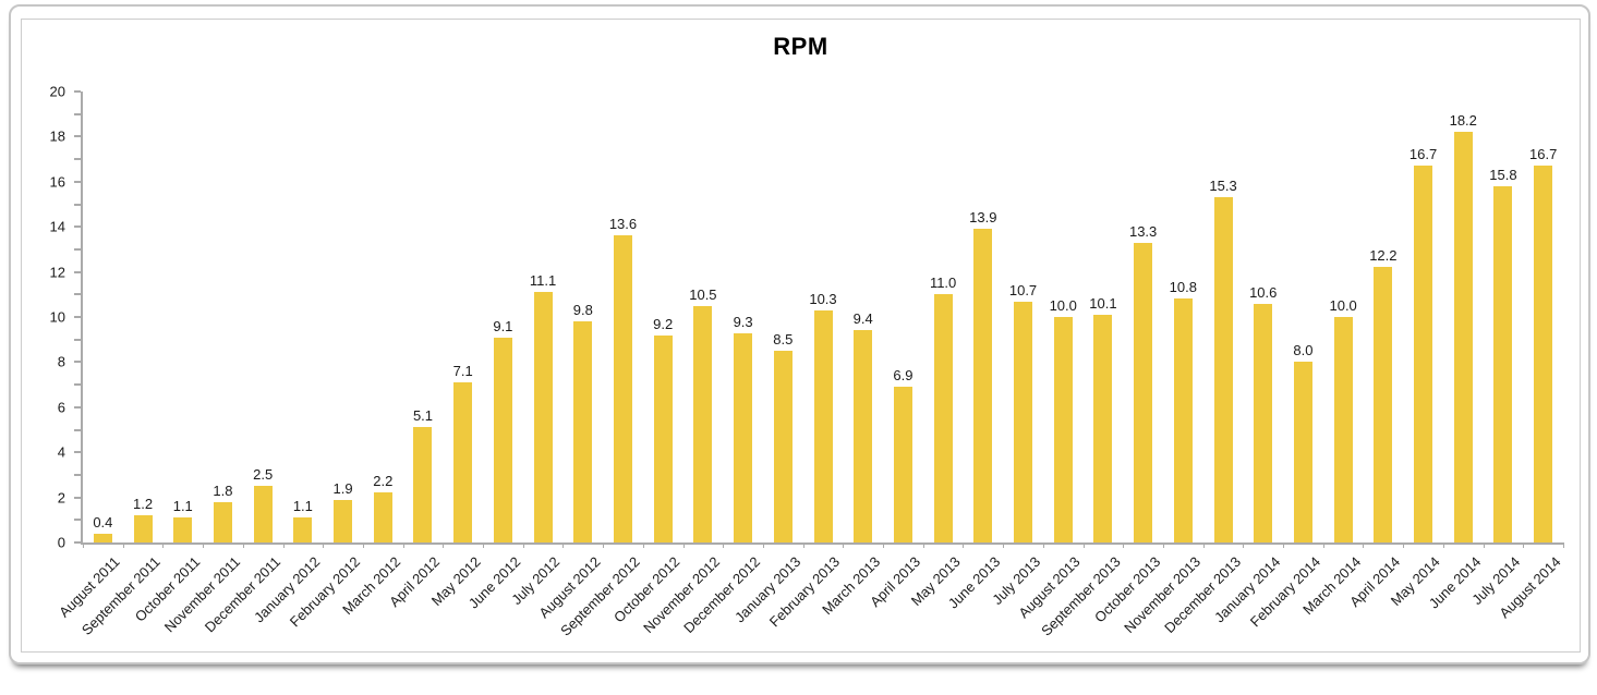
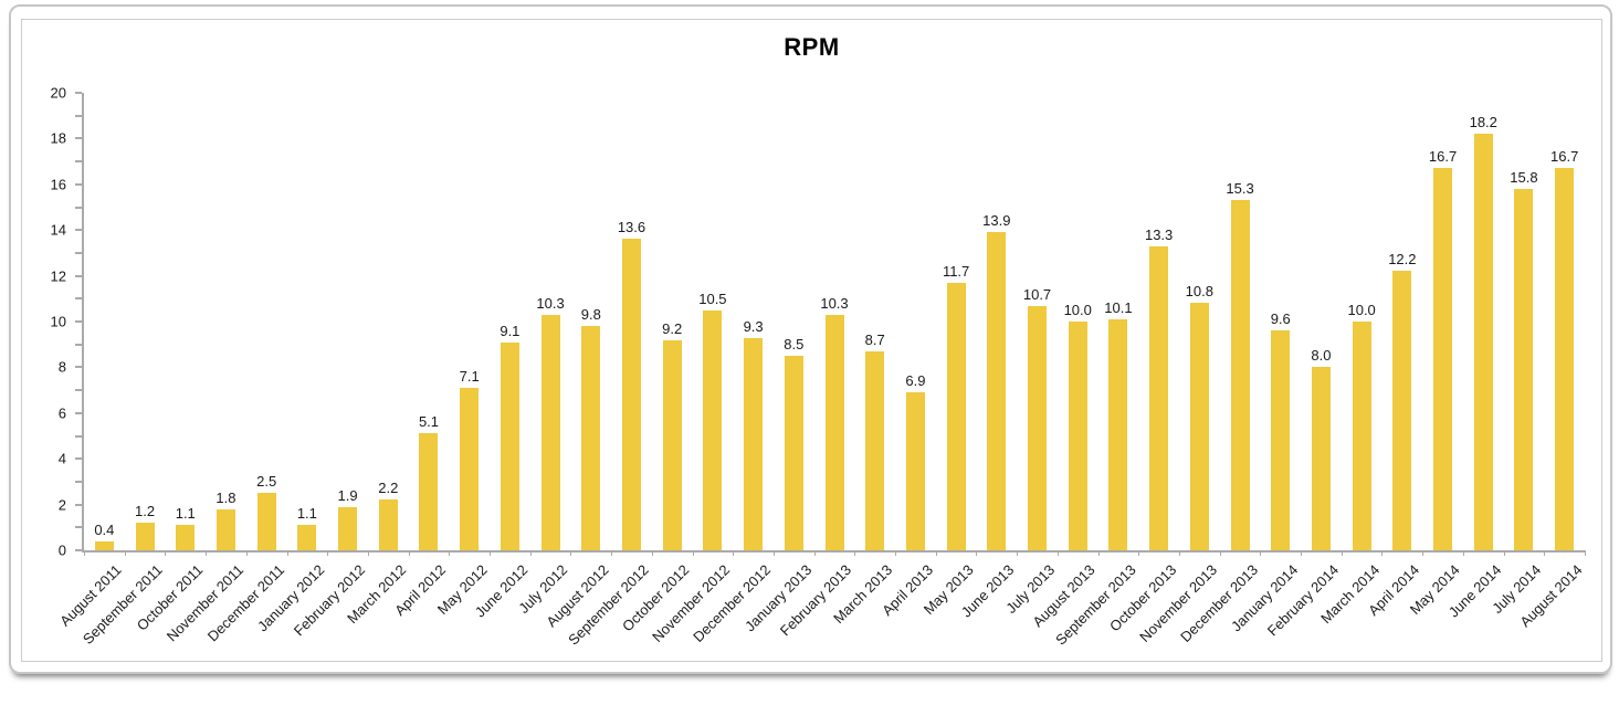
July 2012: 11.1 -> 10.3
March 2013: 9.4 -> 8.7
May 2013: 11.0 -> 11.7
January 2014: 10.6 -> 9.6
